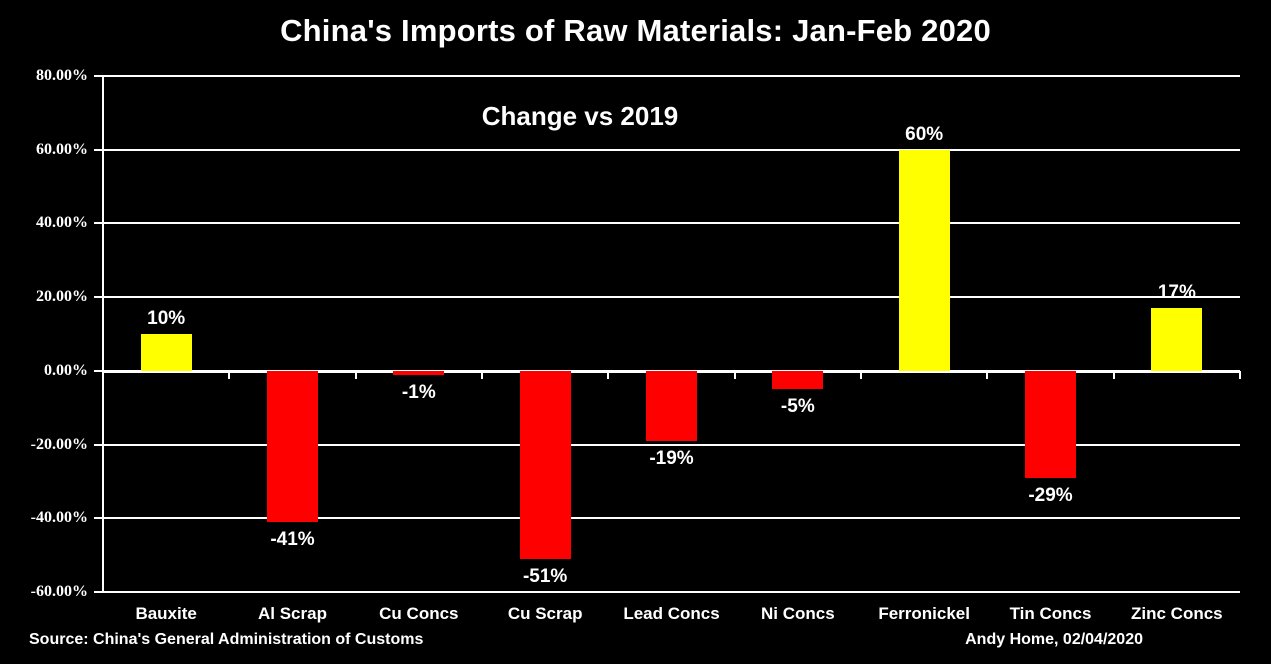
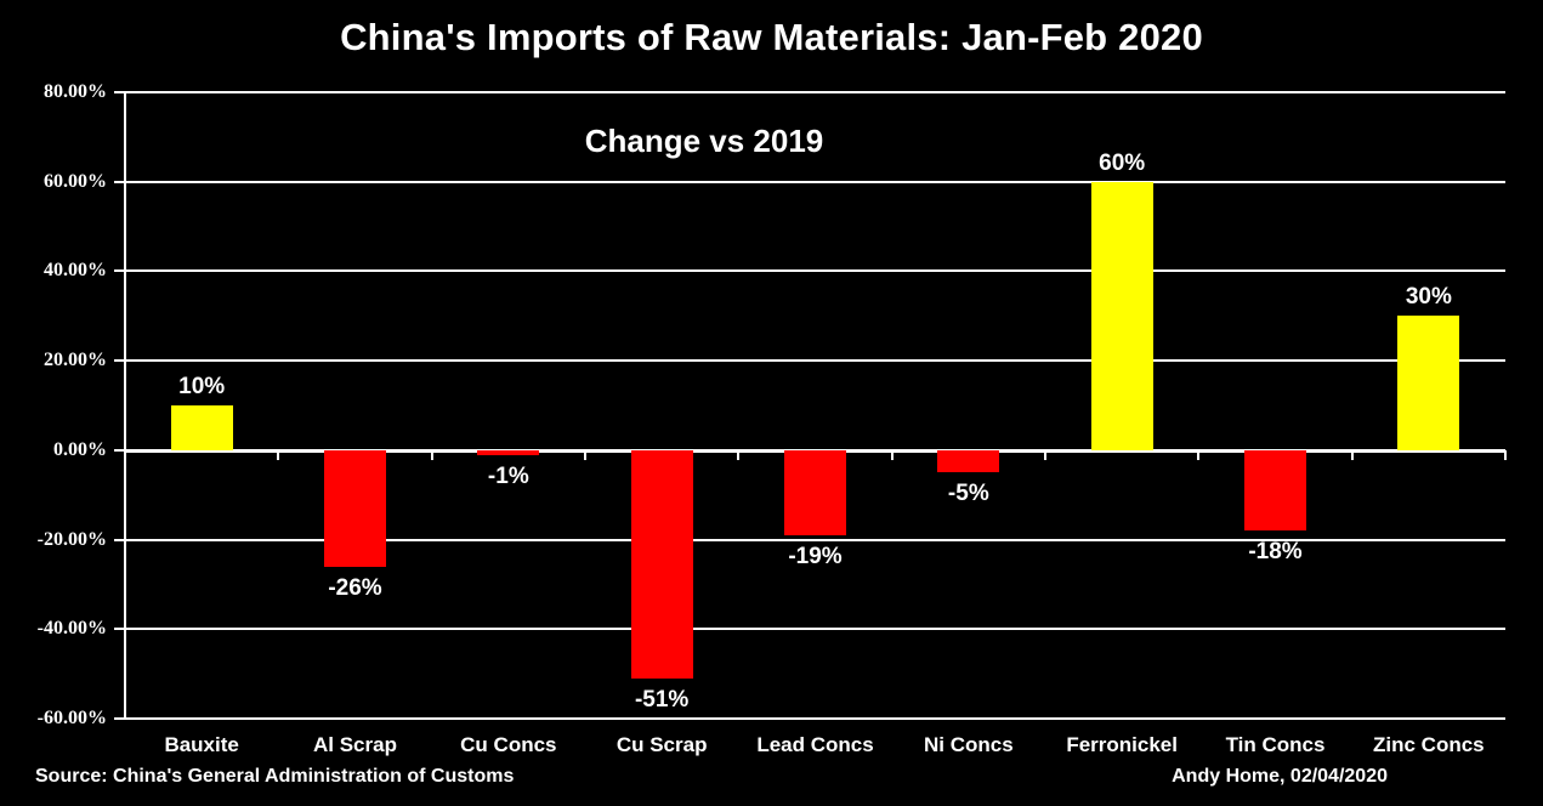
Al Scrap: -41% -> -26%
Tin Concs: -29% -> -18%
Zinc Concs: 17% -> 30%
